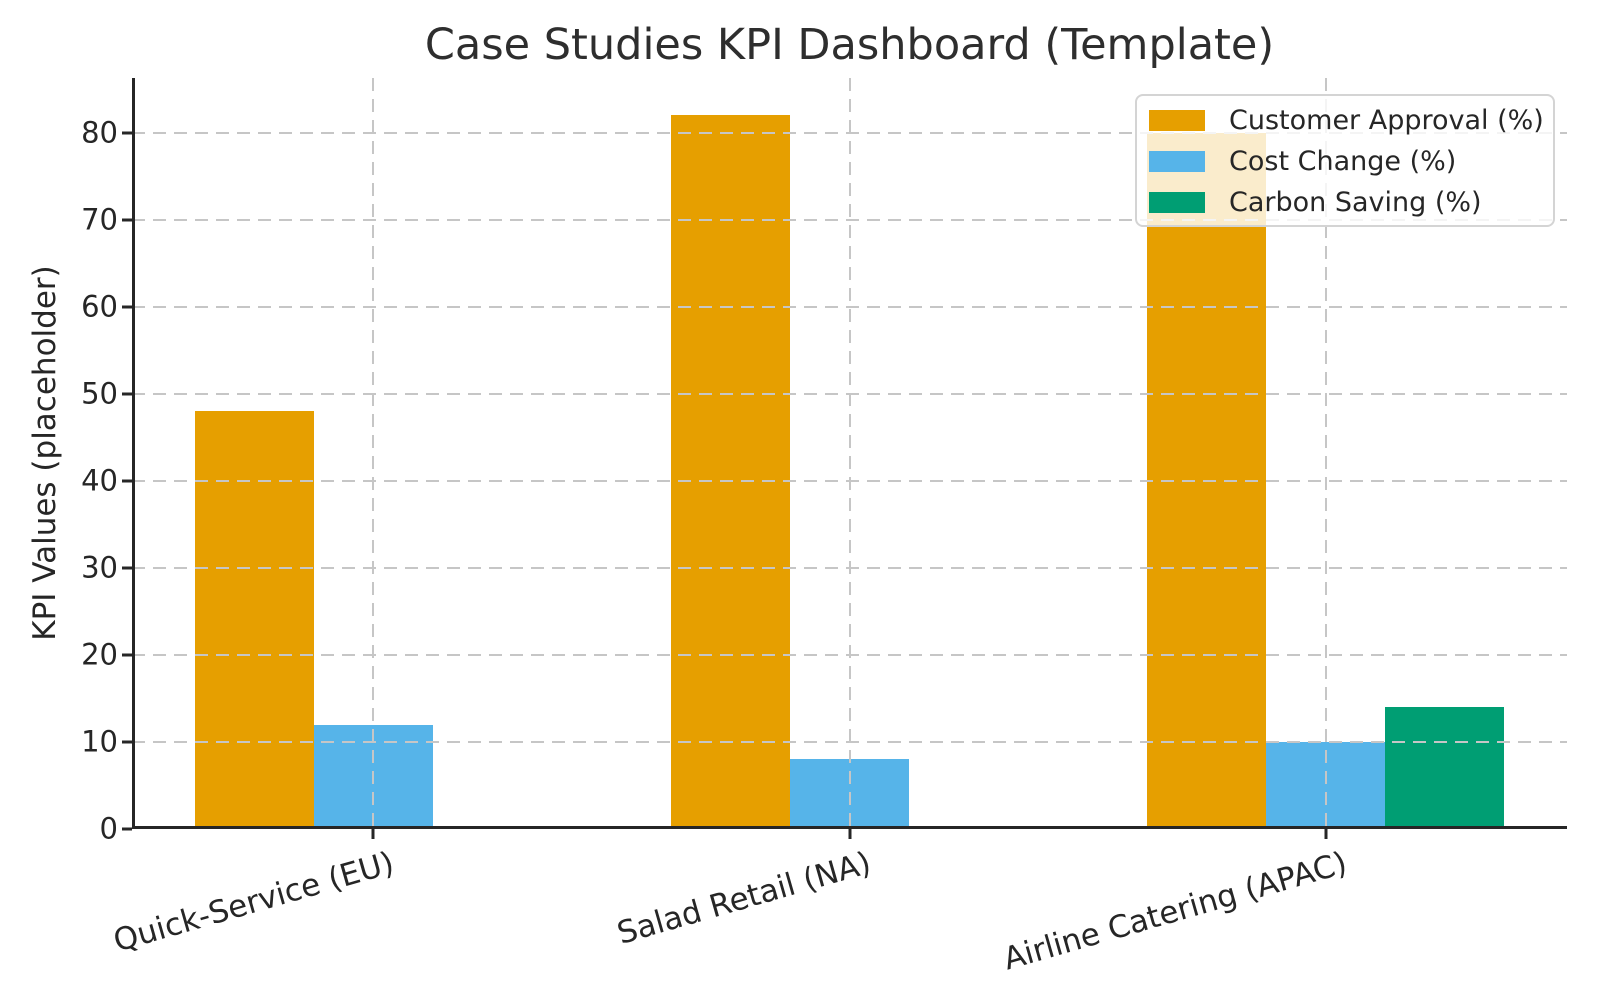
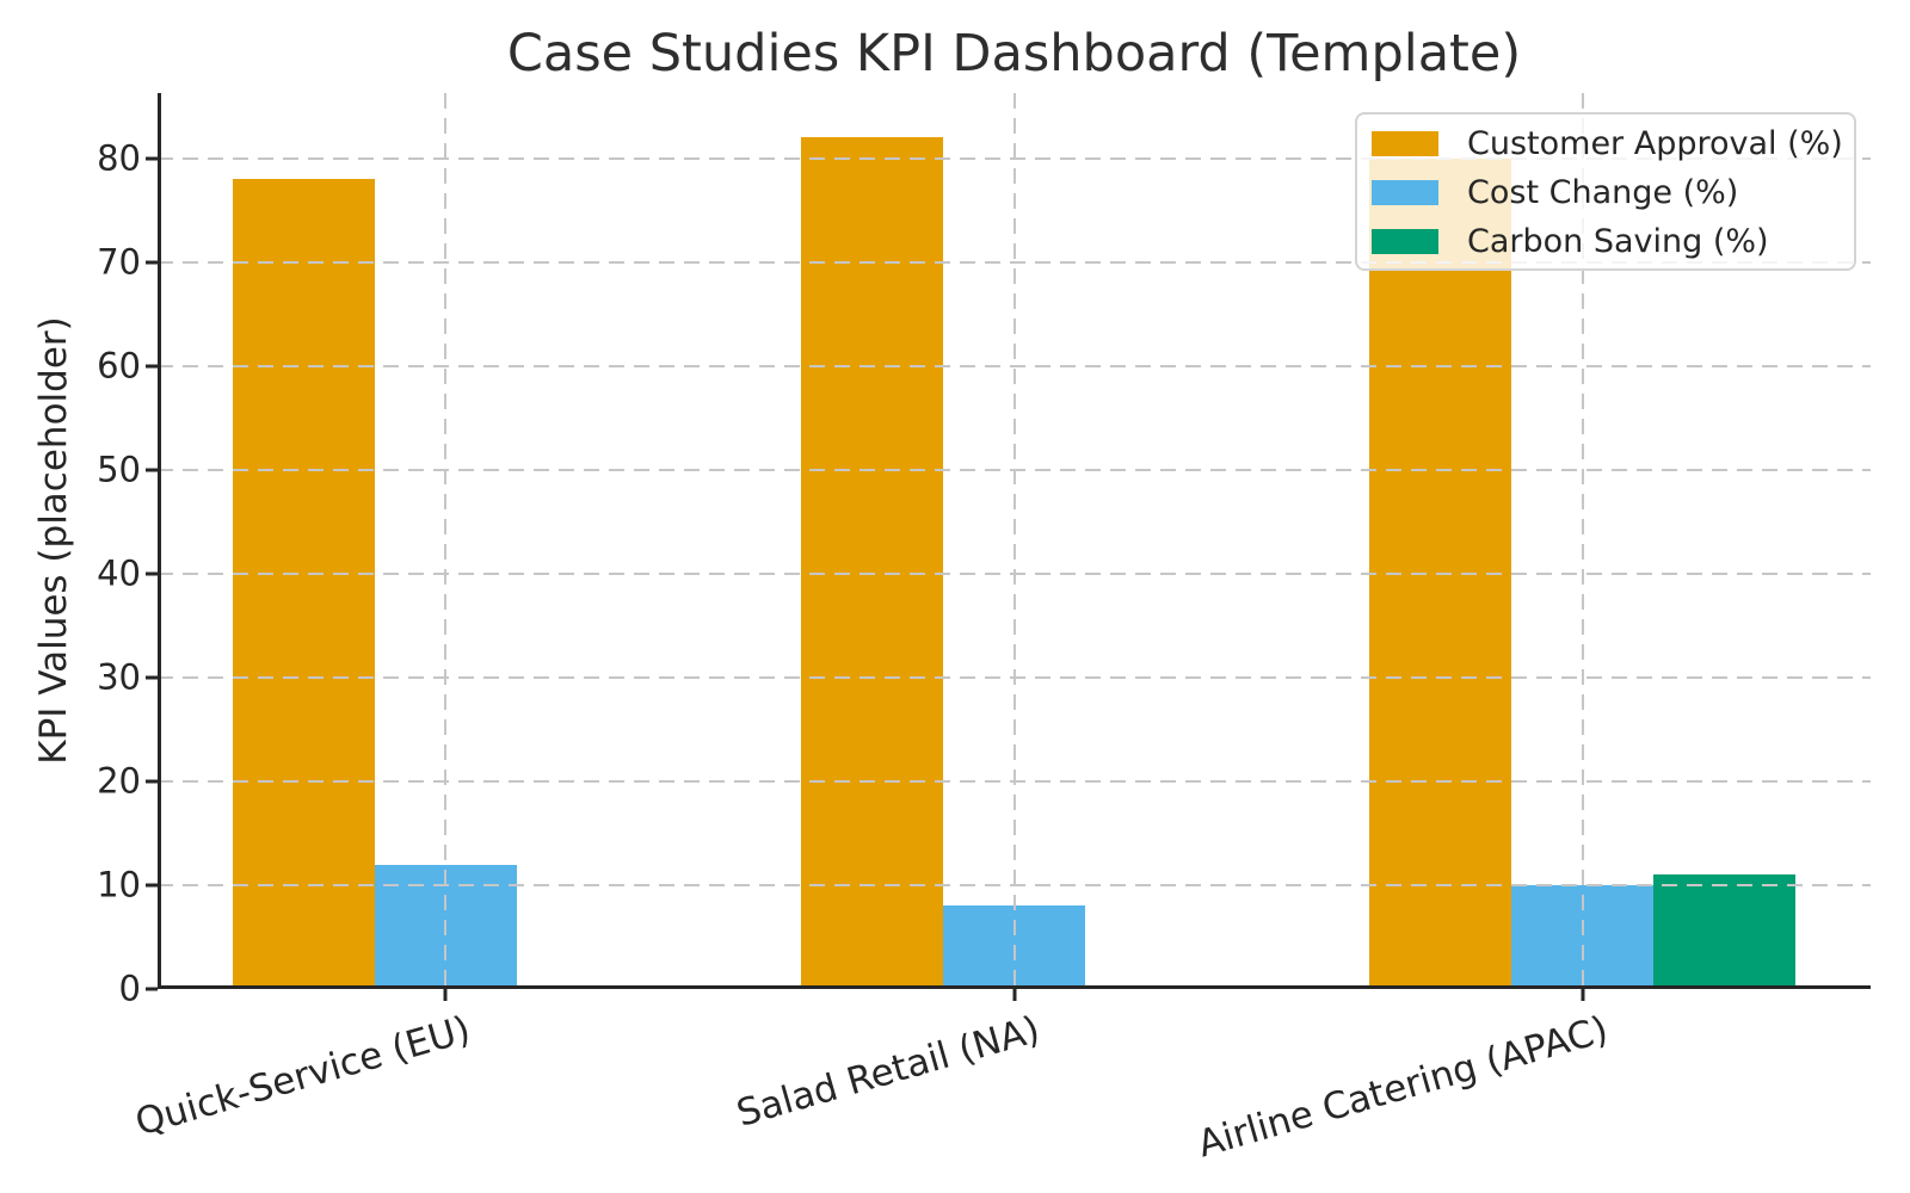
Customer Approval (%)/Quick-Service (EU): 48 -> 78
Carbon Saving (%)/Airline Catering (APAC): 14 -> 11
